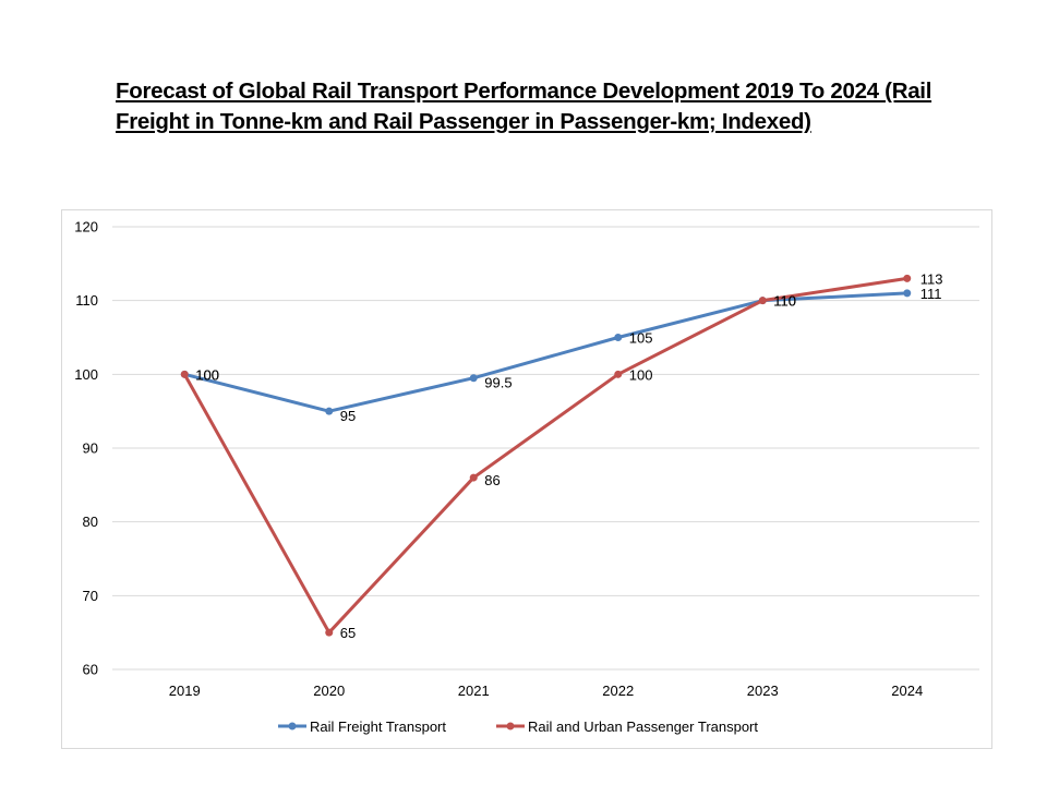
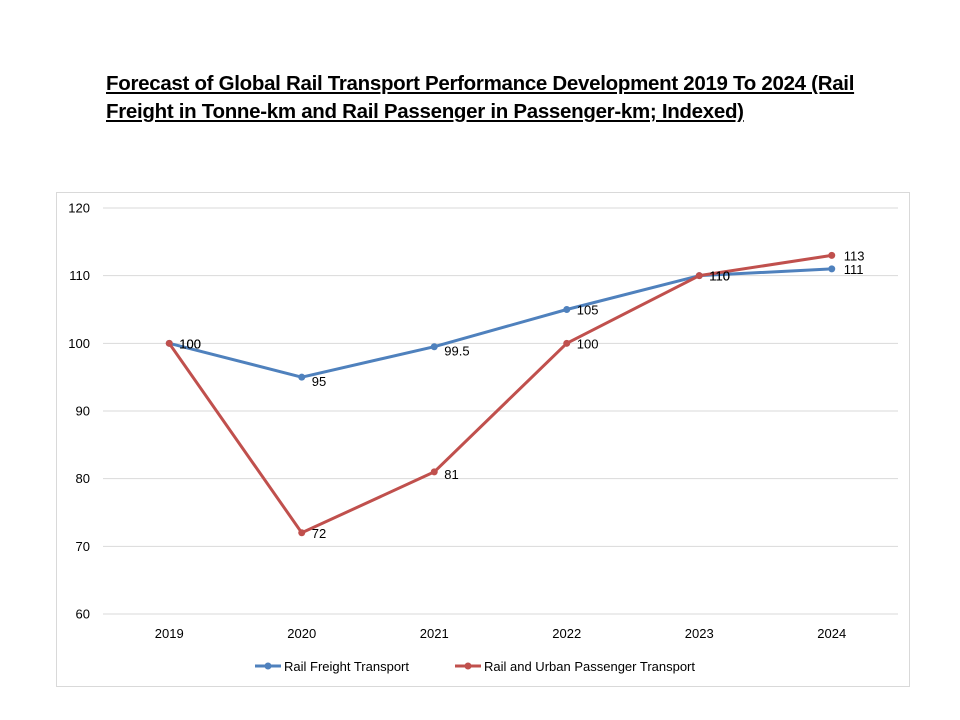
Rail and Urban Passenger Transport/2020: 65 -> 72
Rail and Urban Passenger Transport/2021: 86 -> 81
